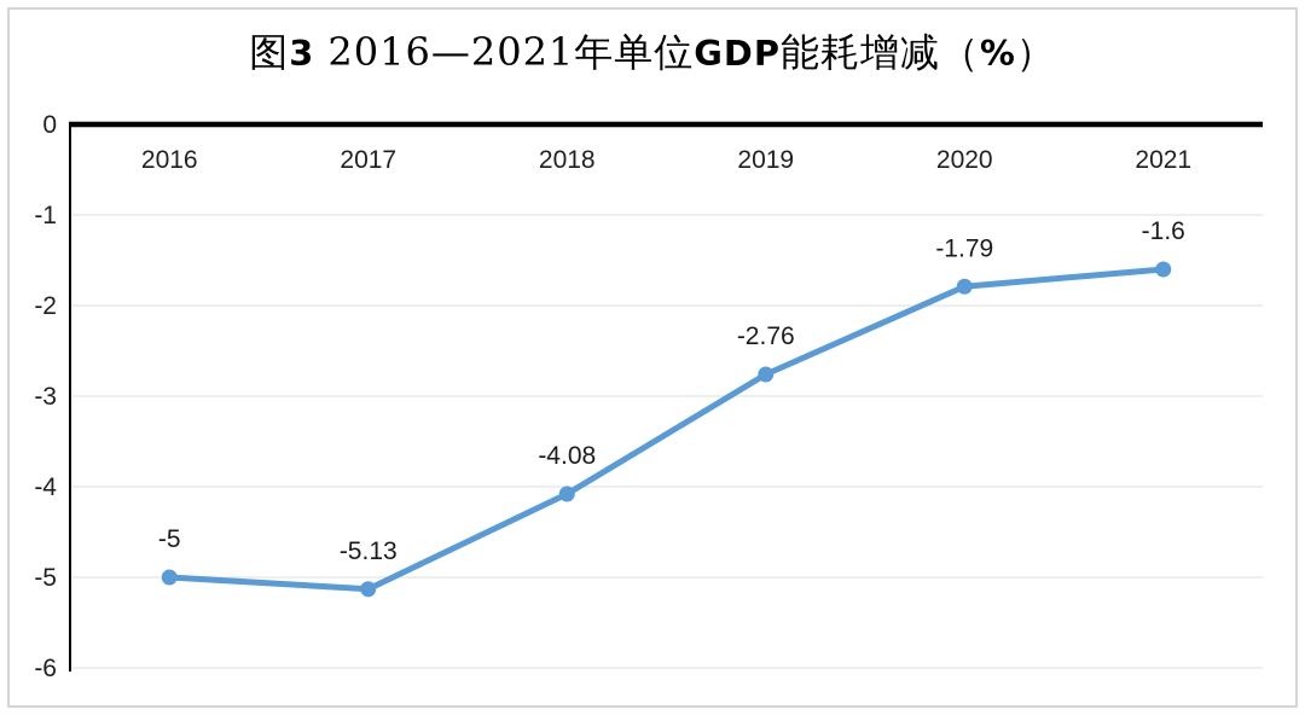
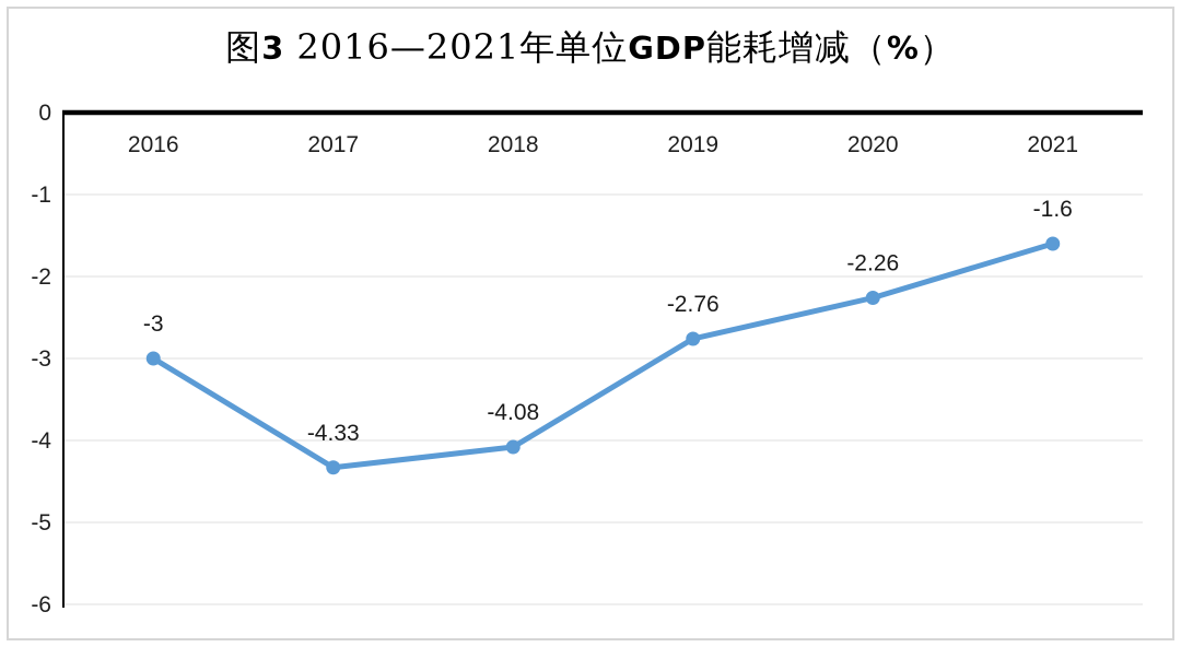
2016: -5 -> -3
2017: -5.13 -> -4.33
2020: -1.79 -> -2.26
